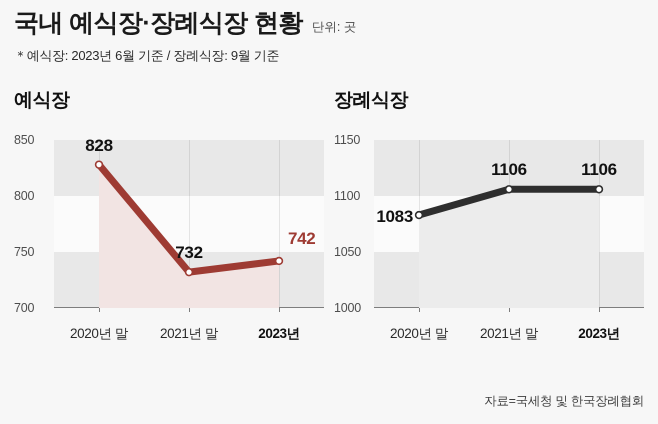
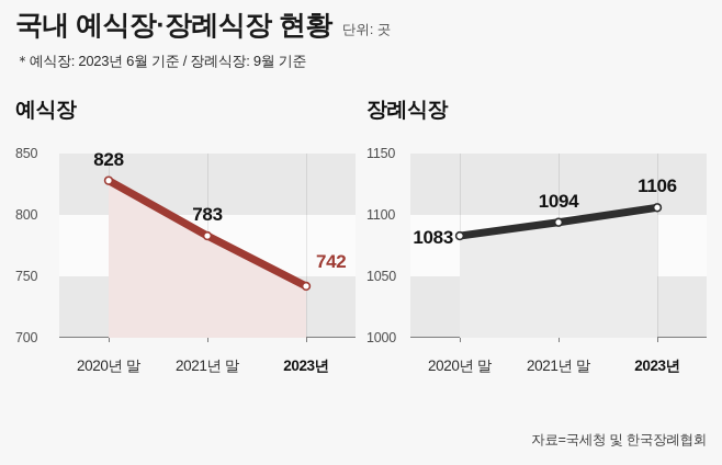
예식장/2021년 말: 732 -> 783
장례식장/2021년 말: 1106 -> 1094
